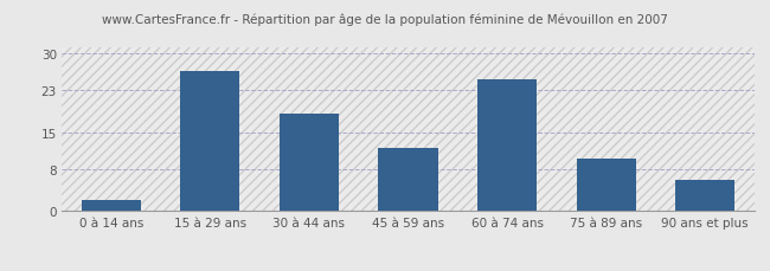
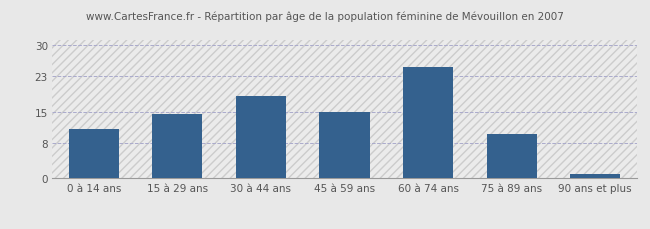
0 à 14 ans: 2.0 -> 11.0
15 à 29 ans: 26.5 -> 14.5
45 à 59 ans: 12.0 -> 15.0
90 ans et plus: 6.0 -> 1.0
